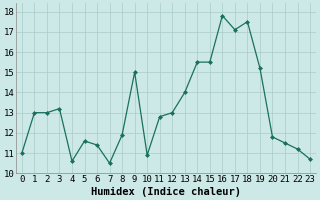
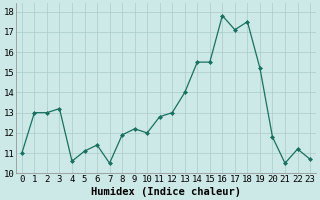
5: 11.6 -> 11.1
9: 15.0 -> 12.2
10: 10.9 -> 12.0
21: 11.5 -> 10.5
